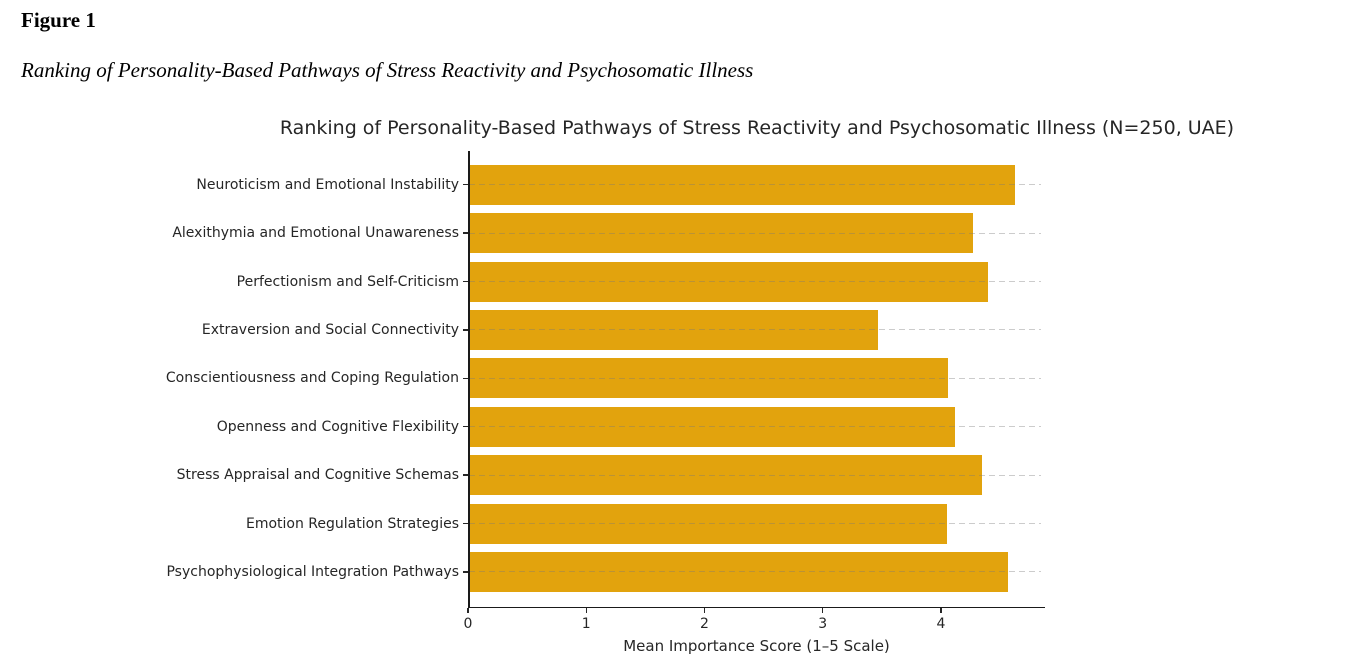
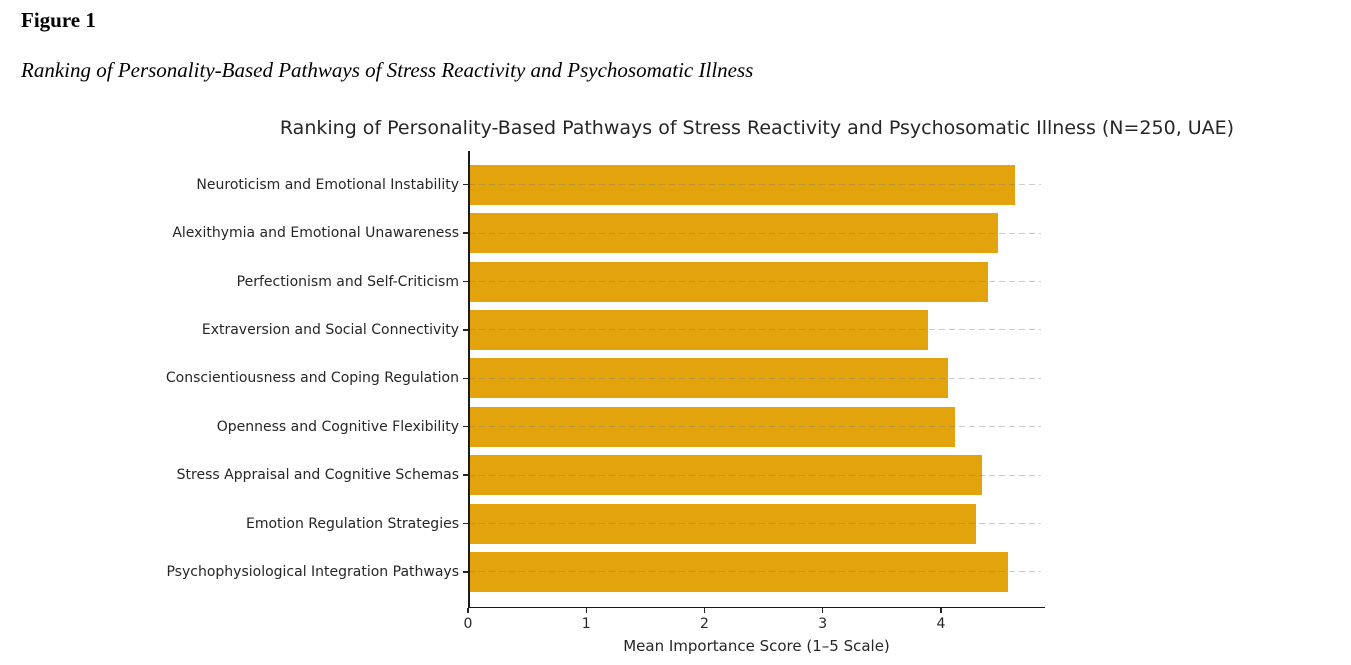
Alexithymia and Emotional Unawareness: 4.26 -> 4.47
Extraversion and Social Connectivity: 3.46 -> 3.88
Emotion Regulation Strategies: 4.04 -> 4.29
